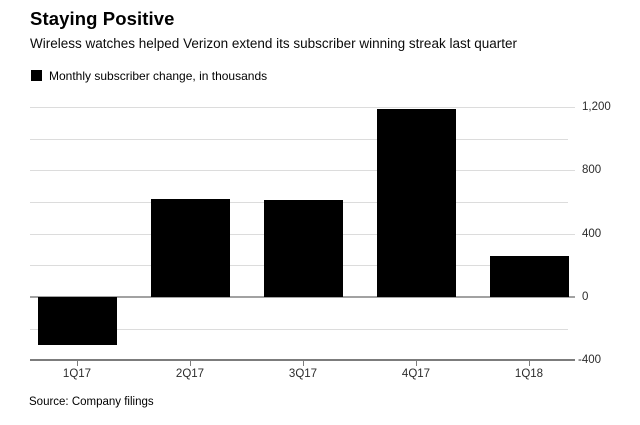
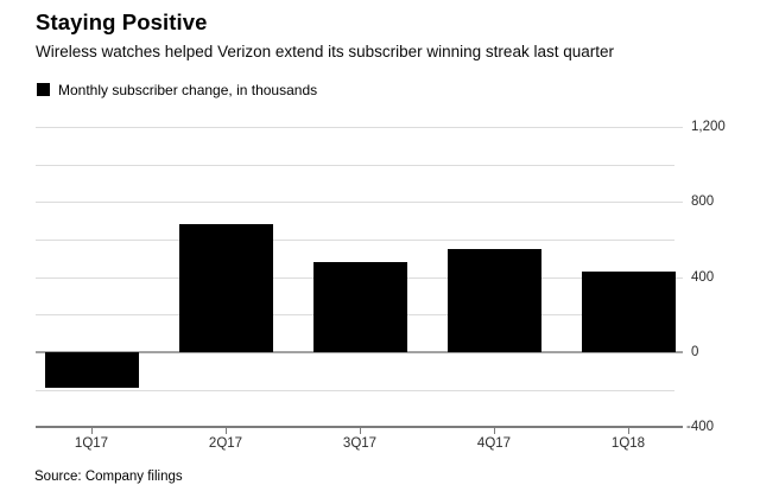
1Q17: -300 -> -190
2Q17: 620 -> 680
3Q17: 610 -> 480
4Q17: 1190 -> 550
1Q18: 260 -> 430
